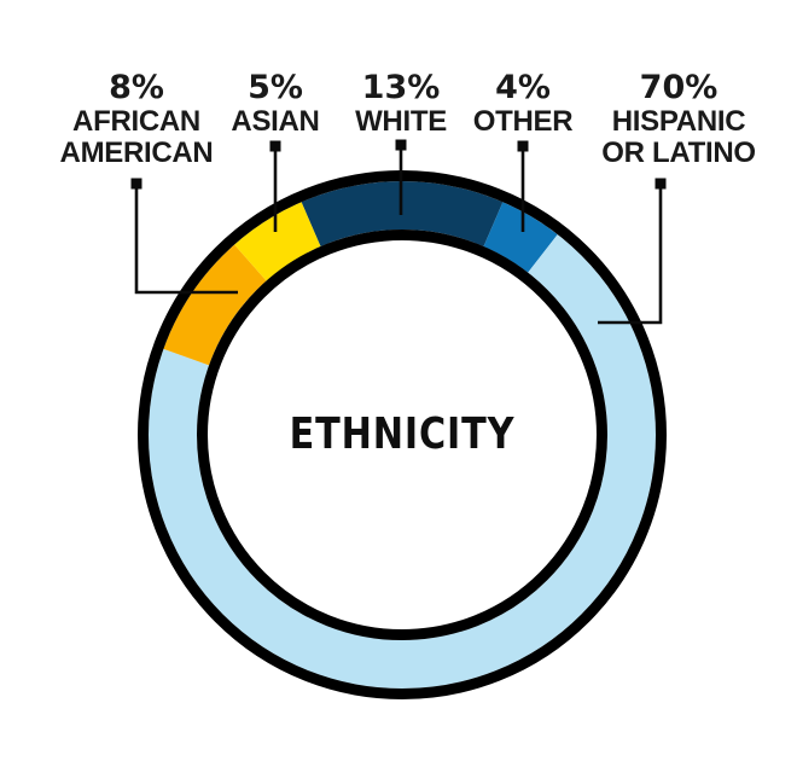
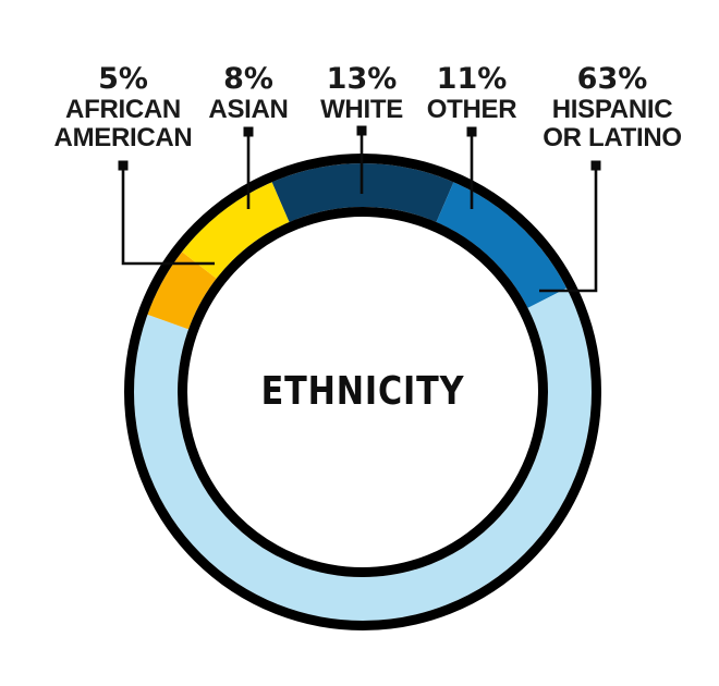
AFRICAN AMERICAN: 8% -> 5%
ASIAN: 5% -> 8%
OTHER: 4% -> 11%
HISPANIC OR LATINO: 70% -> 63%
